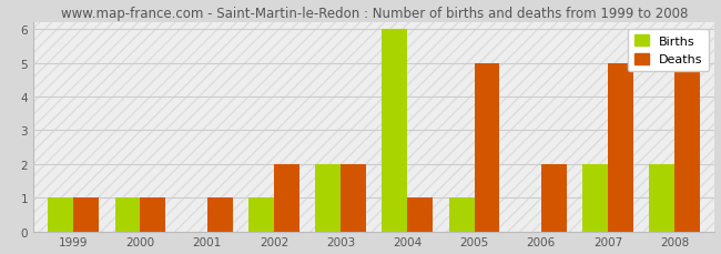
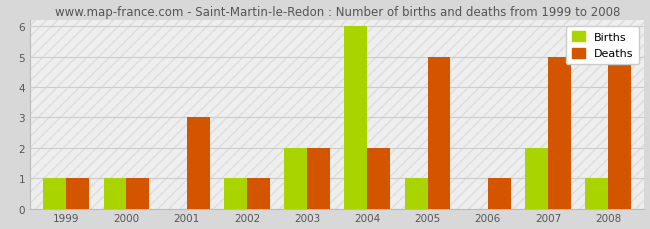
Deaths/2001: 1 -> 3
Deaths/2002: 2 -> 1
Deaths/2004: 1 -> 2
Deaths/2006: 2 -> 1
Births/2008: 2 -> 1
